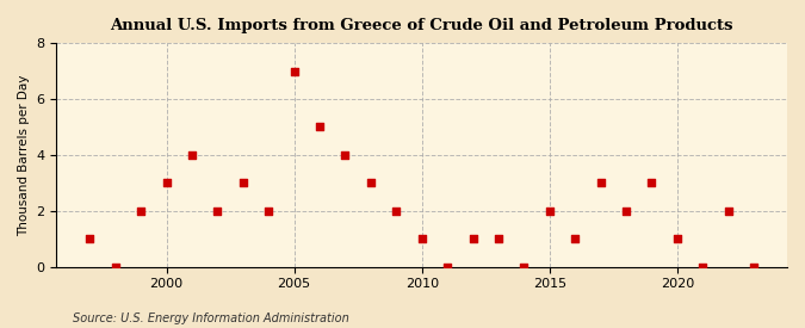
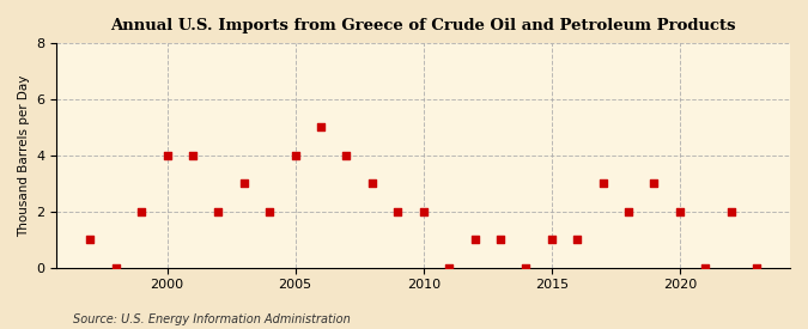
2000: 3 -> 4
2005: 7 -> 4
2010: 1 -> 2
2015: 2 -> 1
2020: 1 -> 2
